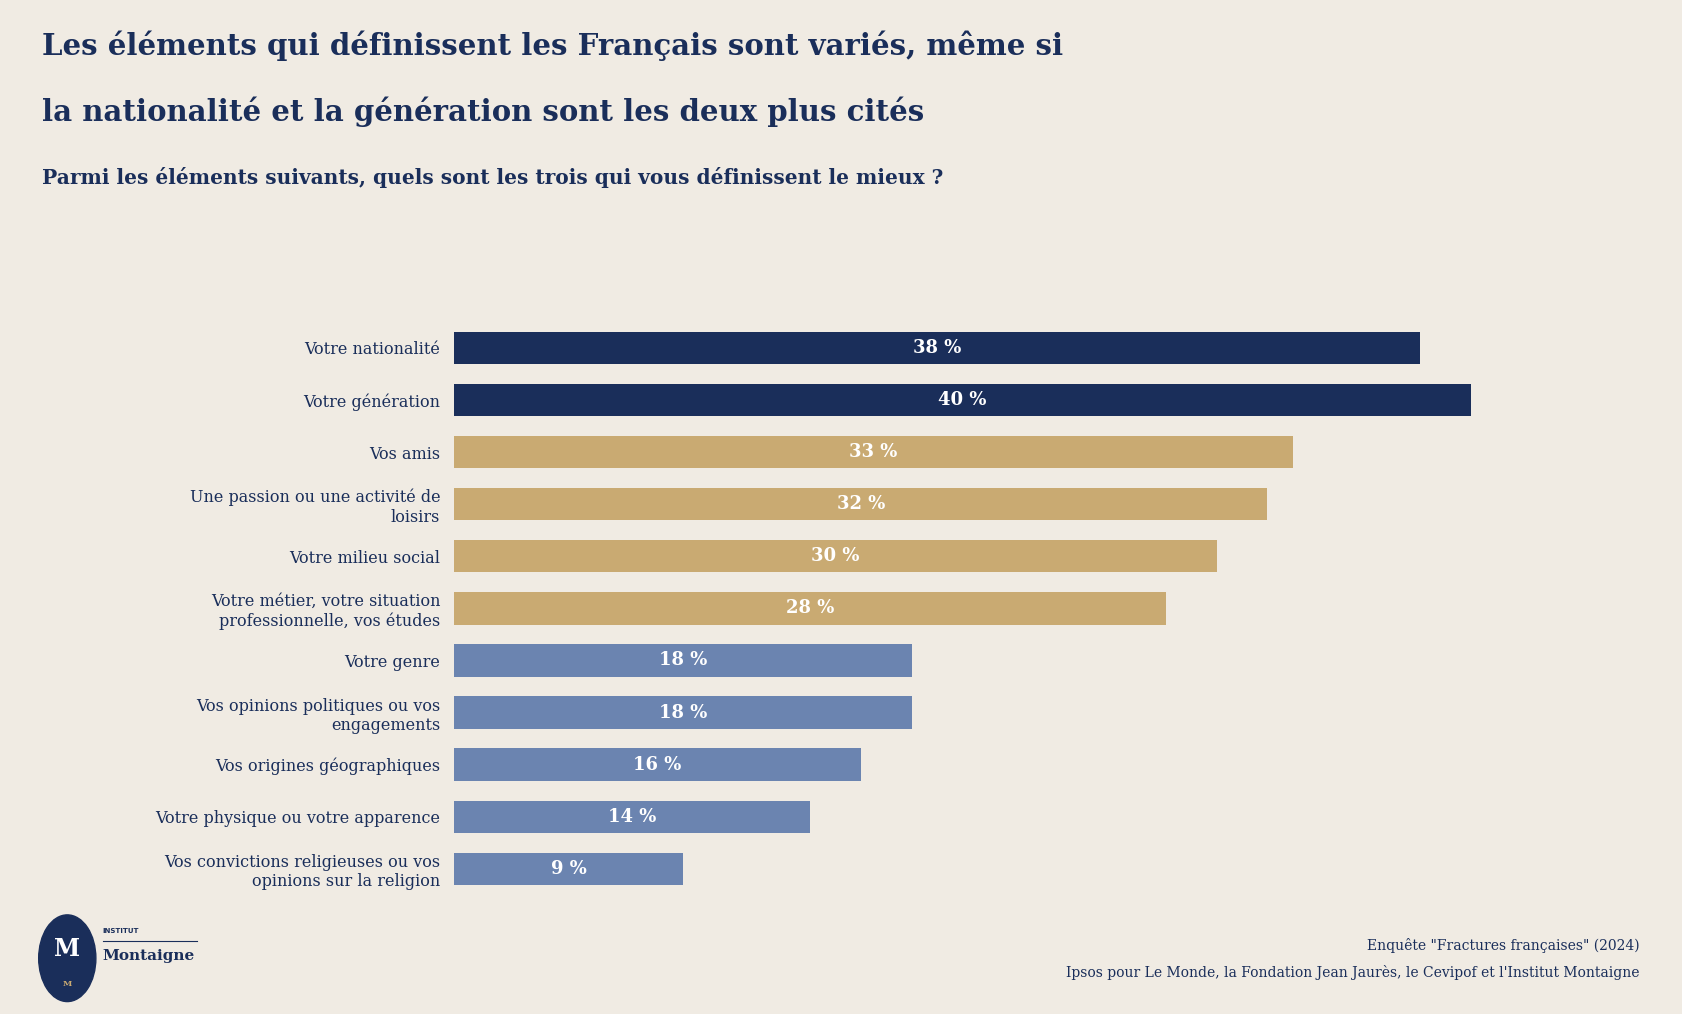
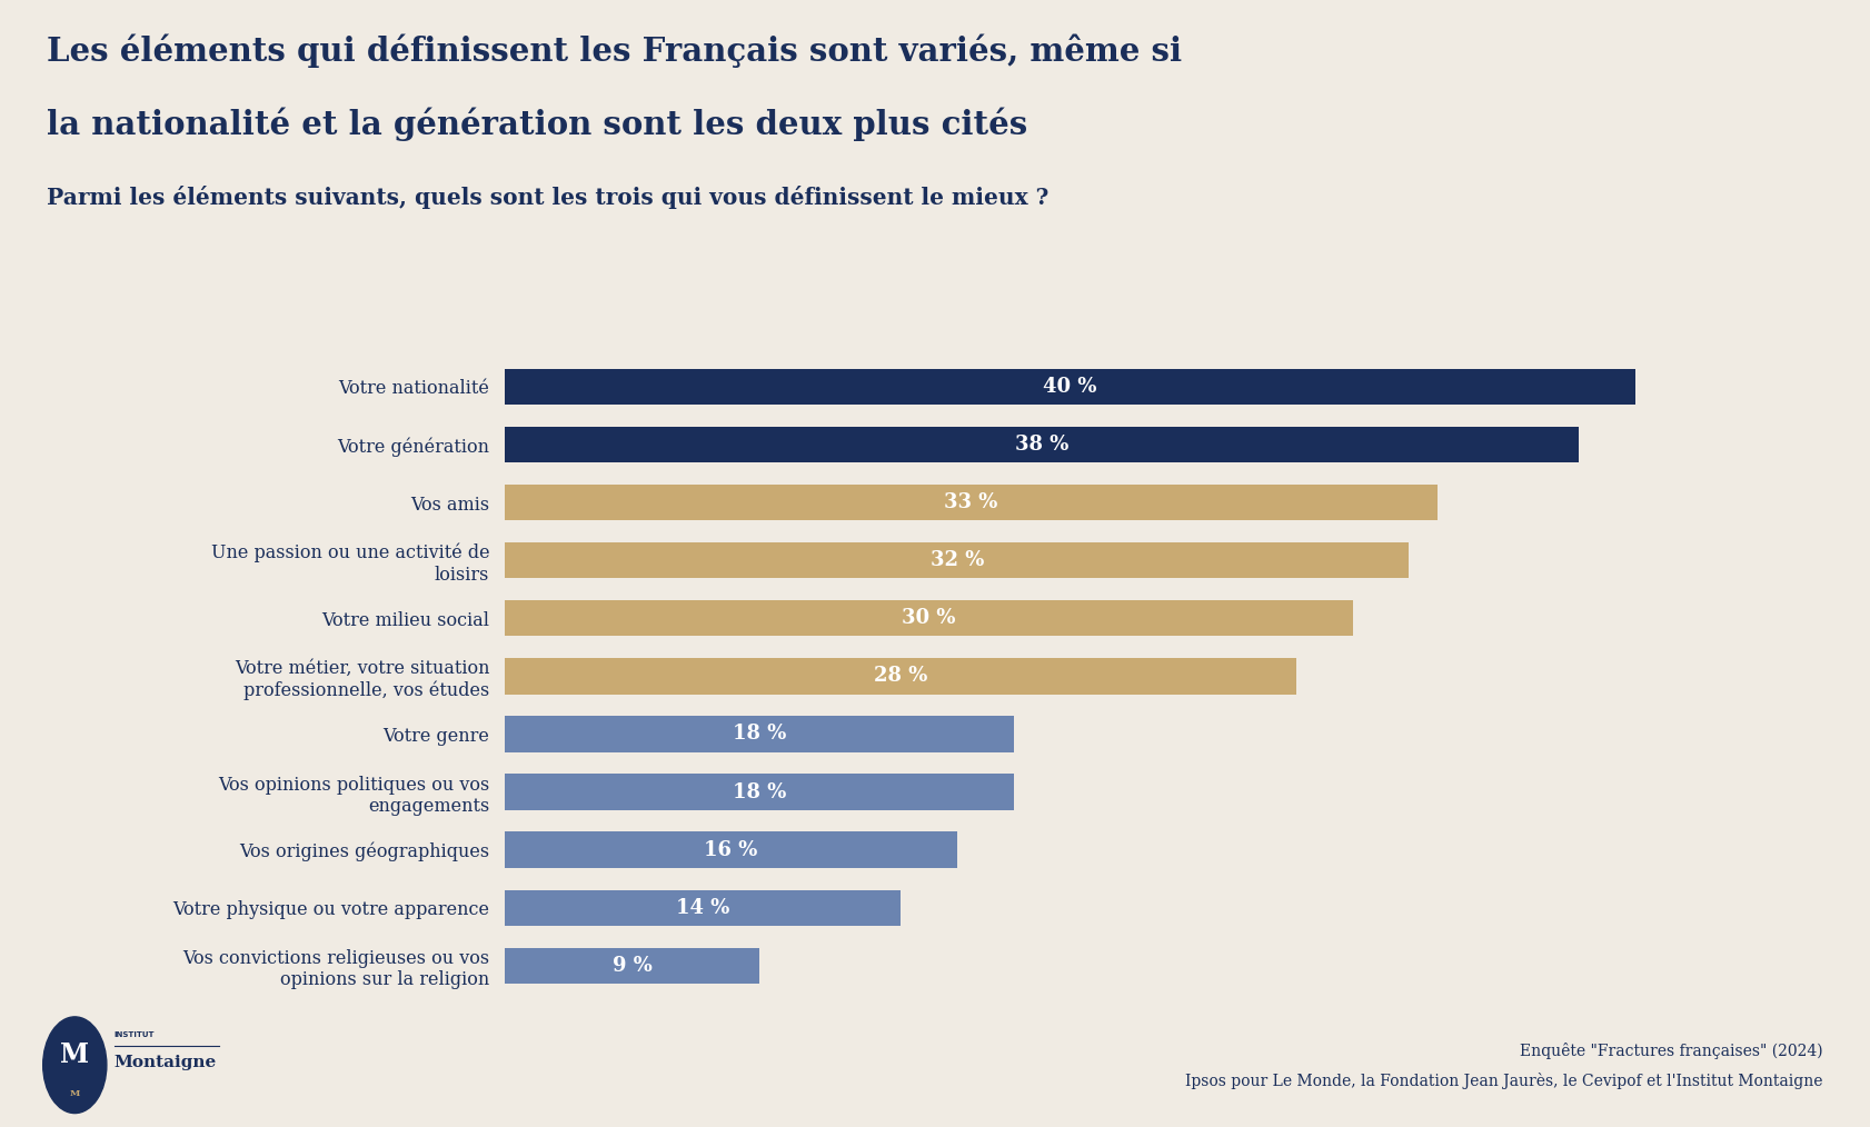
Votre nationalité: 38 -> 40
Votre génération: 40 -> 38
